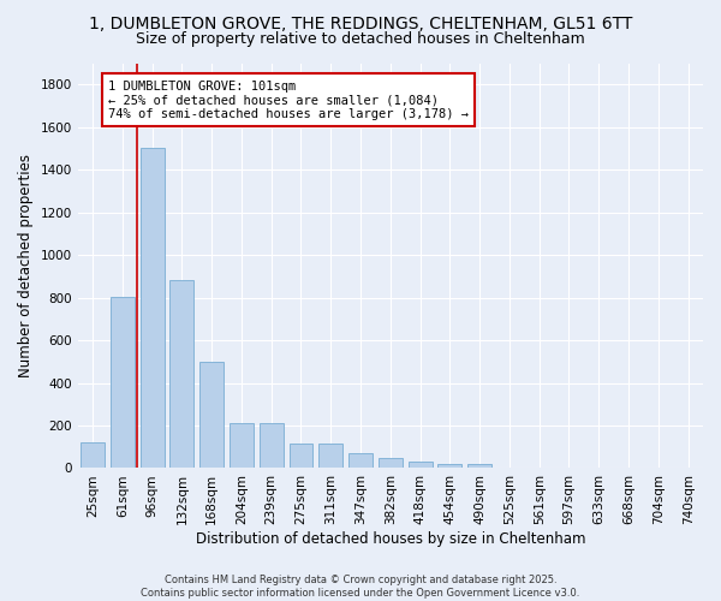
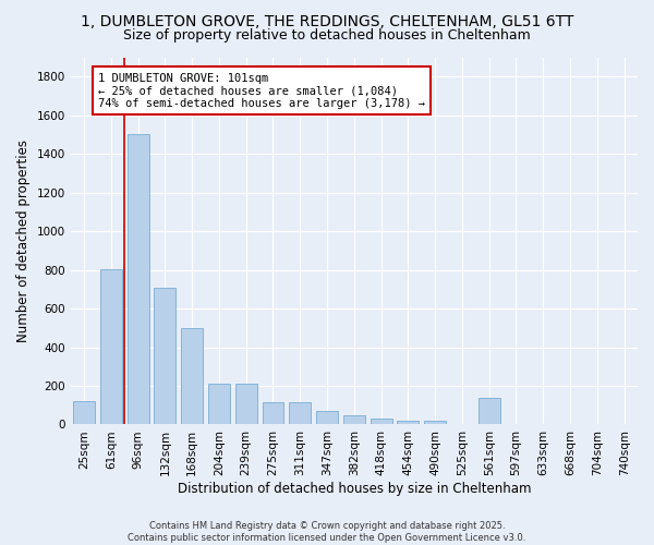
132sqm: 880 -> 710
561sqm: 0 -> 140
